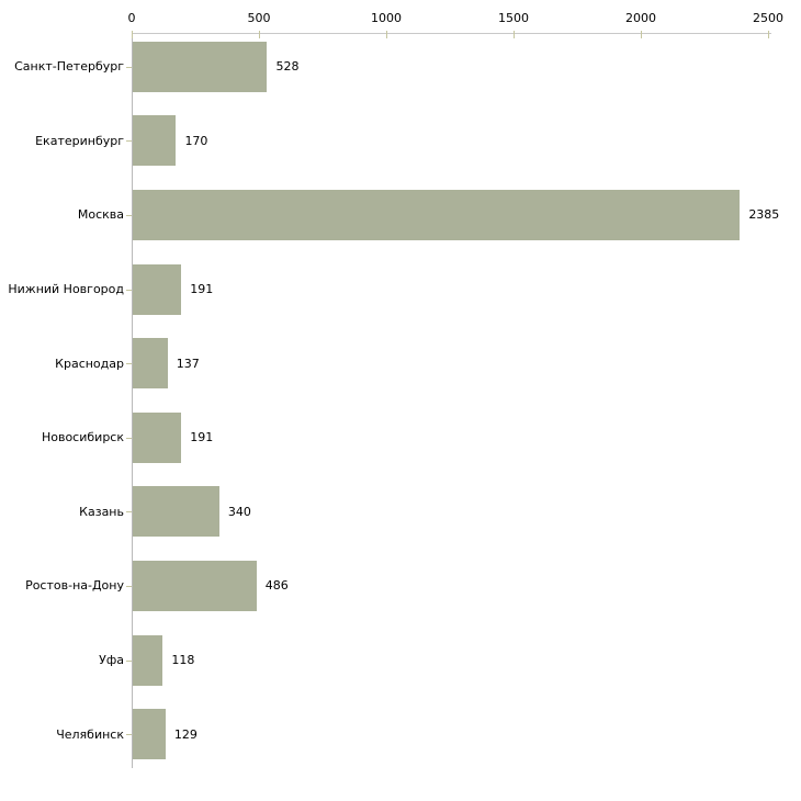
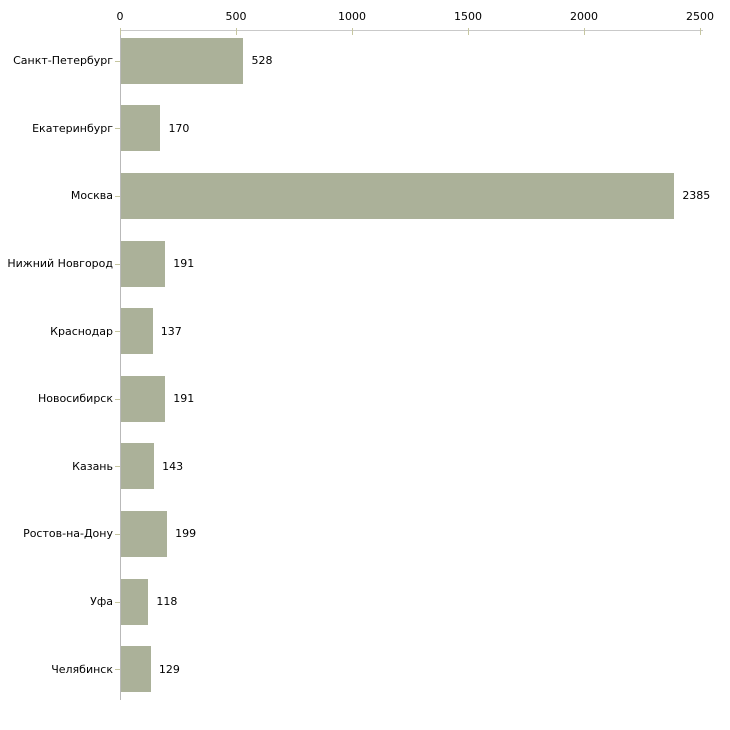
Казань: 340 -> 143
Ростов-на-Дону: 486 -> 199
